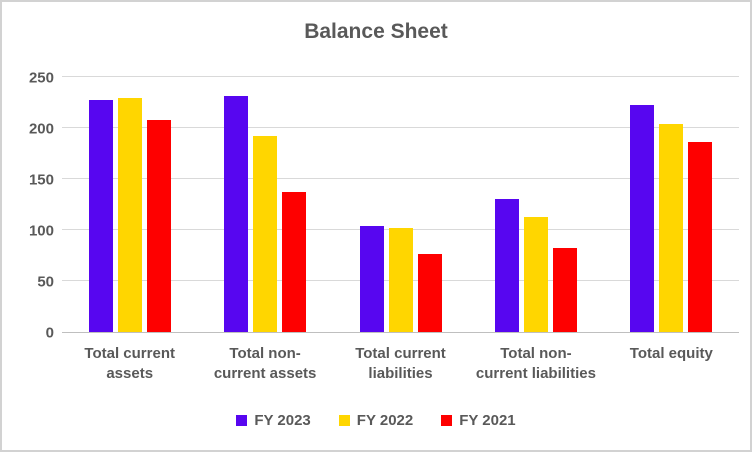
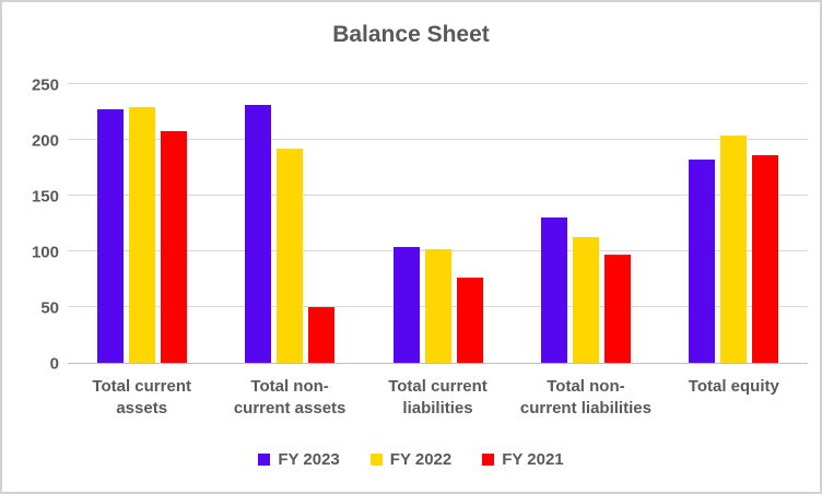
FY 2021/Total non-current assets: 137 -> 50
FY 2021/Total non-current liabilities: 82 -> 97
FY 2023/Total equity: 223 -> 182
